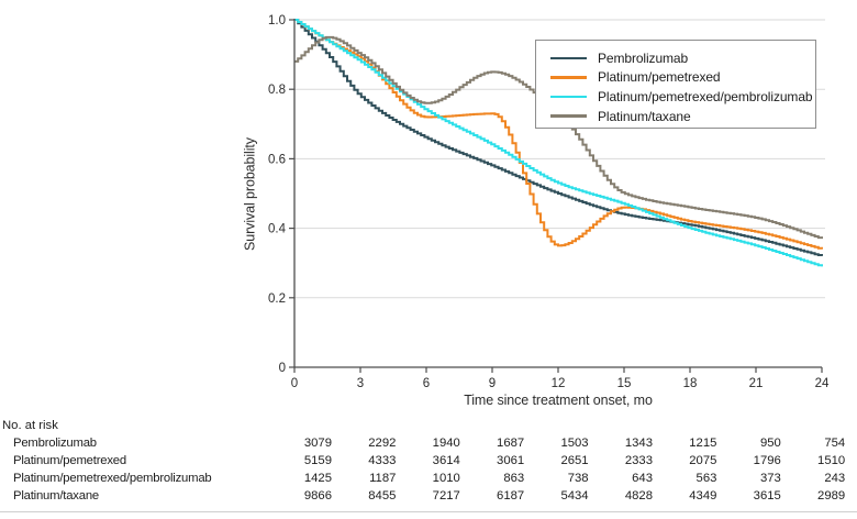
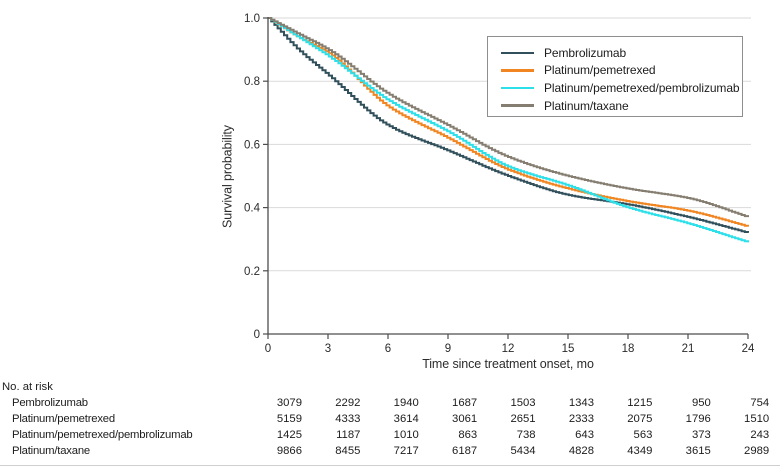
Platinum/taxane/0: 0.88 -> 1.00
Pembrolizumab/3: 0.78 -> 0.82
Platinum/pemetrexed/9: 0.73 -> 0.62
Platinum/taxane/9: 0.85 -> 0.66
Platinum/pemetrexed/12: 0.35 -> 0.52
Platinum/taxane/12: 0.73 -> 0.56
